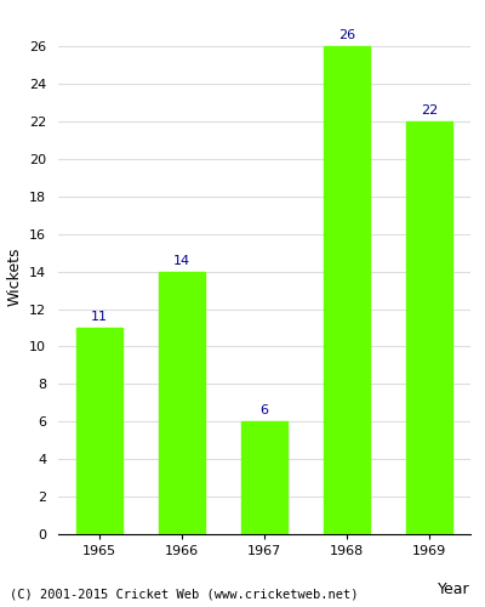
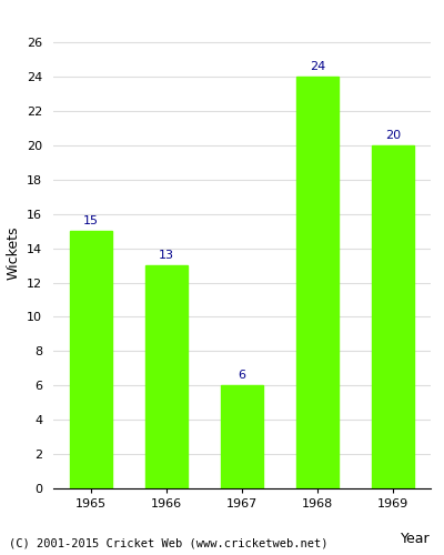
1965: 11 -> 15
1966: 14 -> 13
1968: 26 -> 24
1969: 22 -> 20
